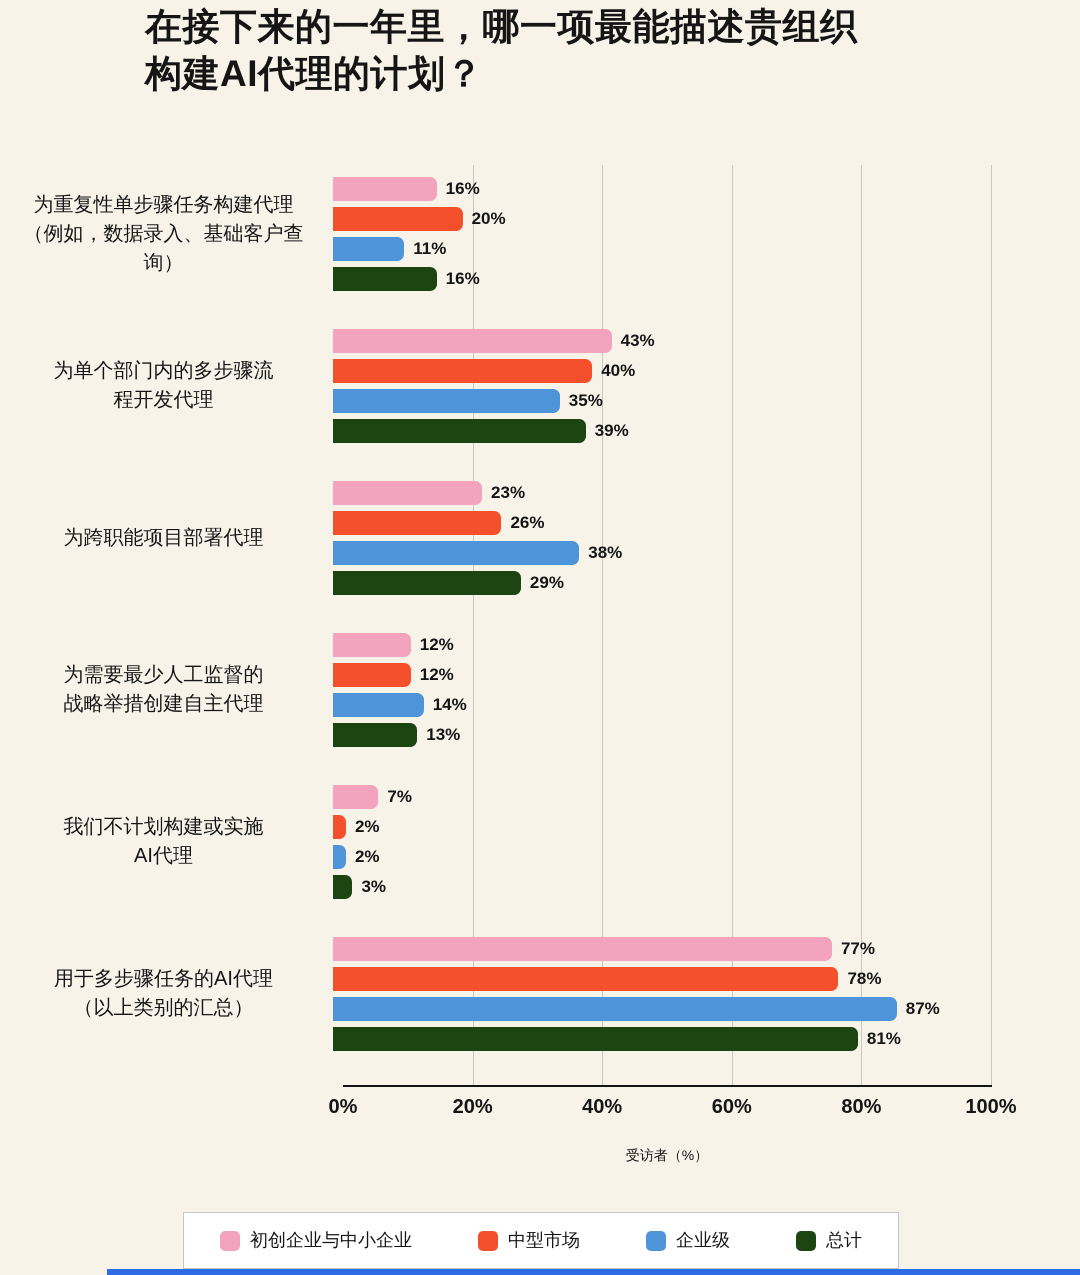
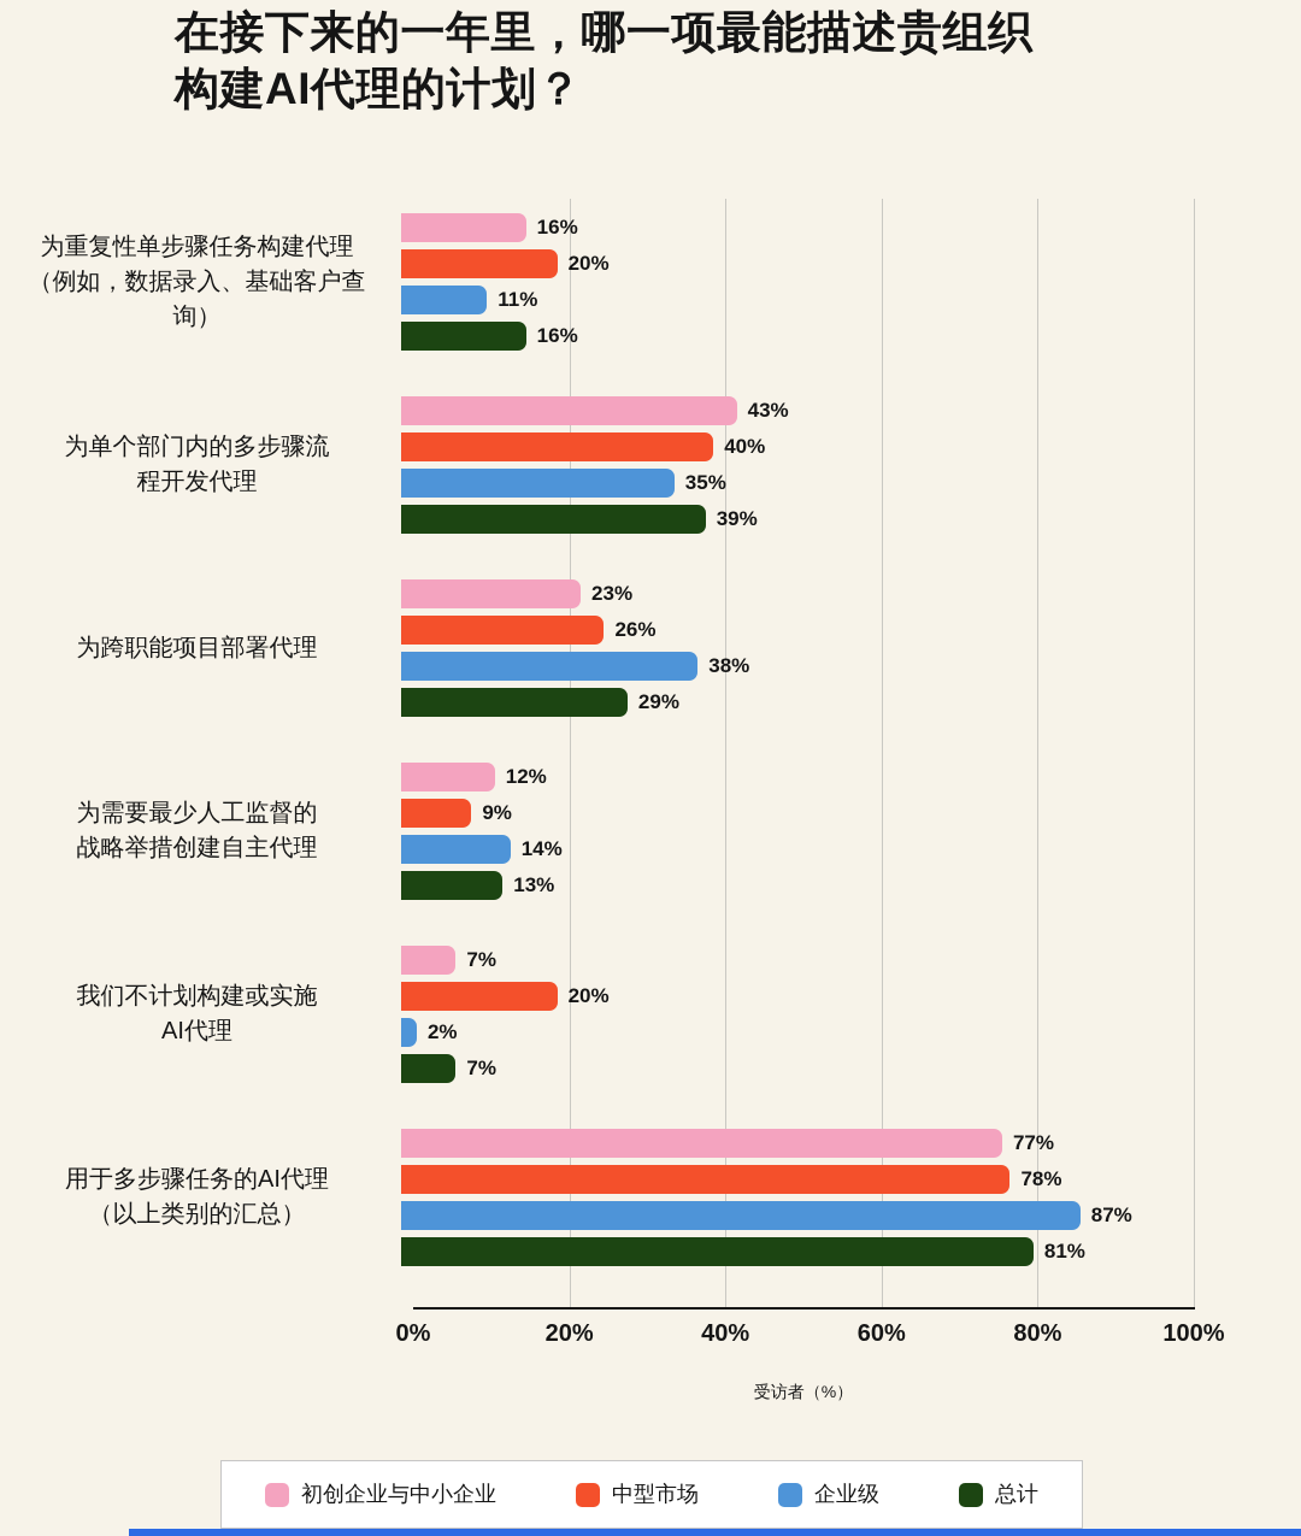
中型市场/为需要最少人工监督的 战略举措创建自主代理: 12% -> 9%
中型市场/我们不计划构建或实施 AI代理: 2% -> 20%
总计/我们不计划构建或实施 AI代理: 3% -> 7%
